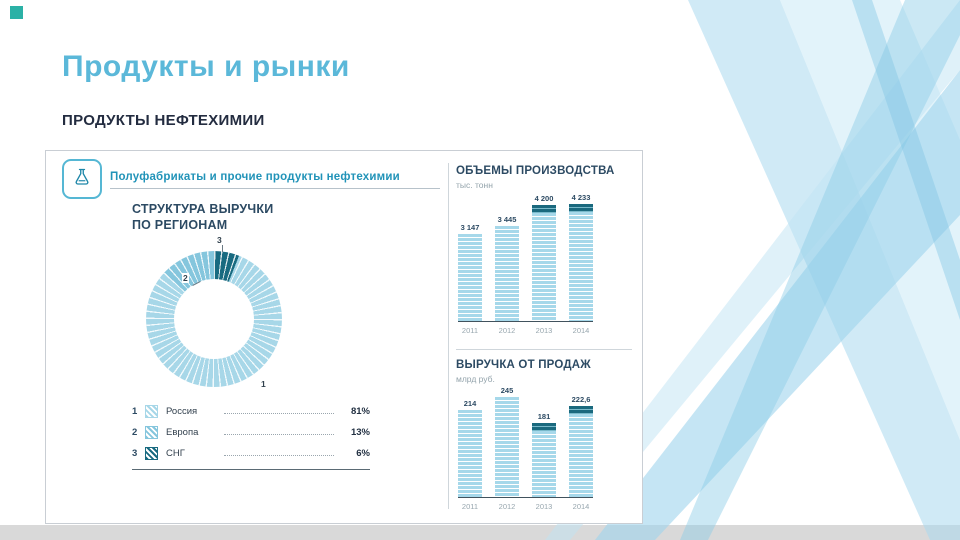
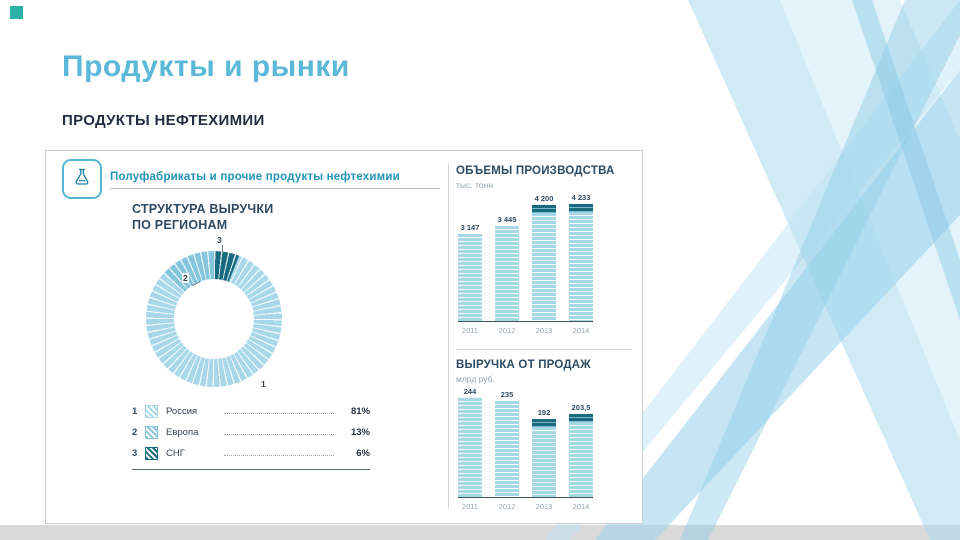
ВЫРУЧКА ОТ ПРОДАЖ/2011: 214 -> 244
ВЫРУЧКА ОТ ПРОДАЖ/2012: 245 -> 235
ВЫРУЧКА ОТ ПРОДАЖ/2013: 181 -> 192
ВЫРУЧКА ОТ ПРОДАЖ/2014: 222,6 -> 203,5
